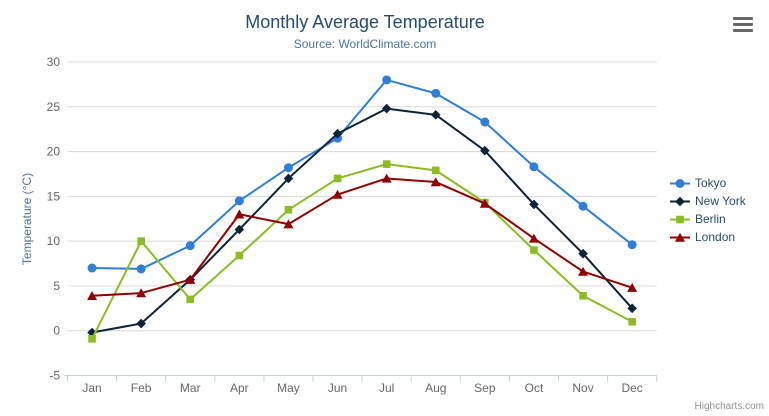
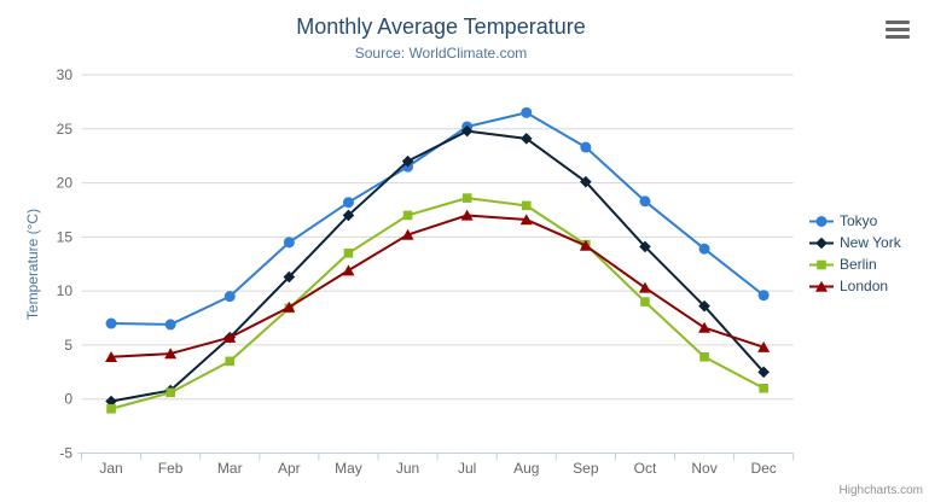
Berlin/Feb: 10 -> 1
London/Apr: 13 -> 8
Tokyo/Jul: 28 -> 25
